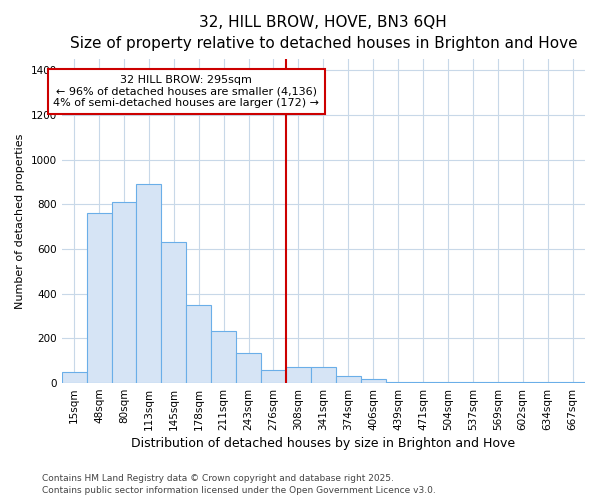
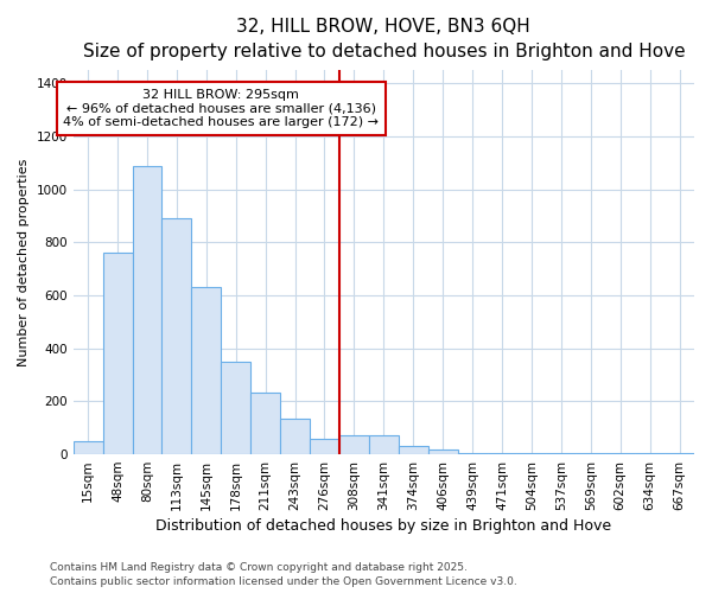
80sqm: 810 -> 1090
